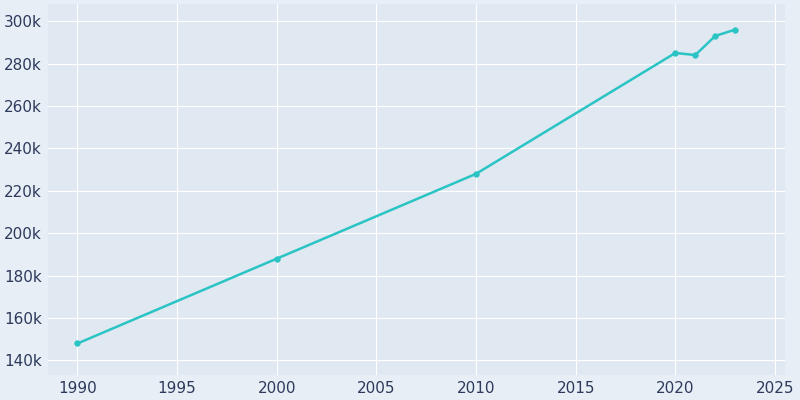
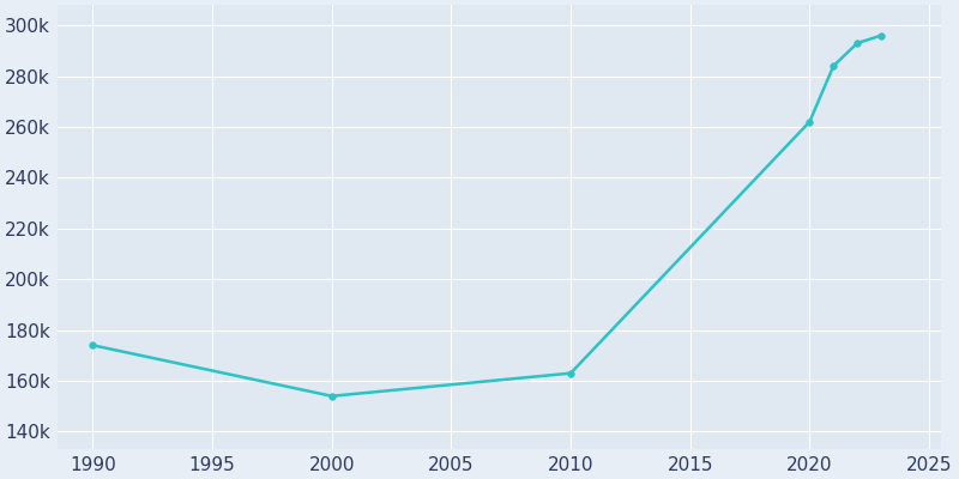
1990: 148k -> 174k
2000: 188k -> 154k
2010: 228k -> 163k
2020: 285k -> 262k
